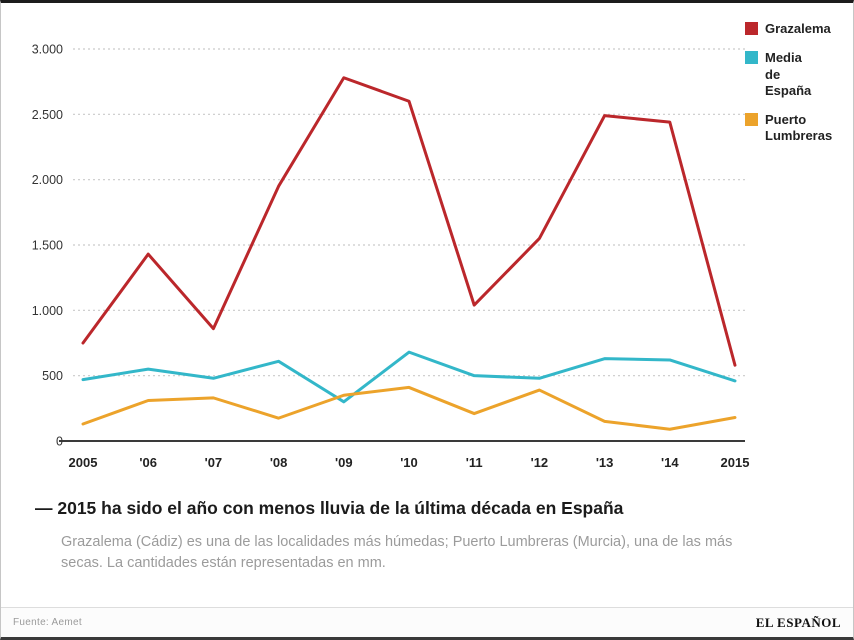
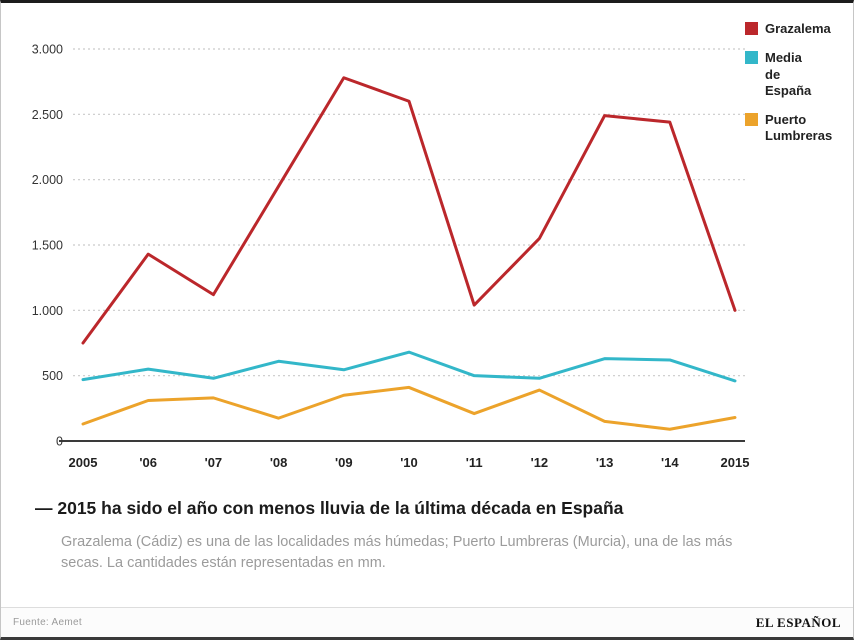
Grazalema/'07: 860 -> 1120
Media de España/'09: 300 -> 540
Grazalema/2015: 580 -> 1000
